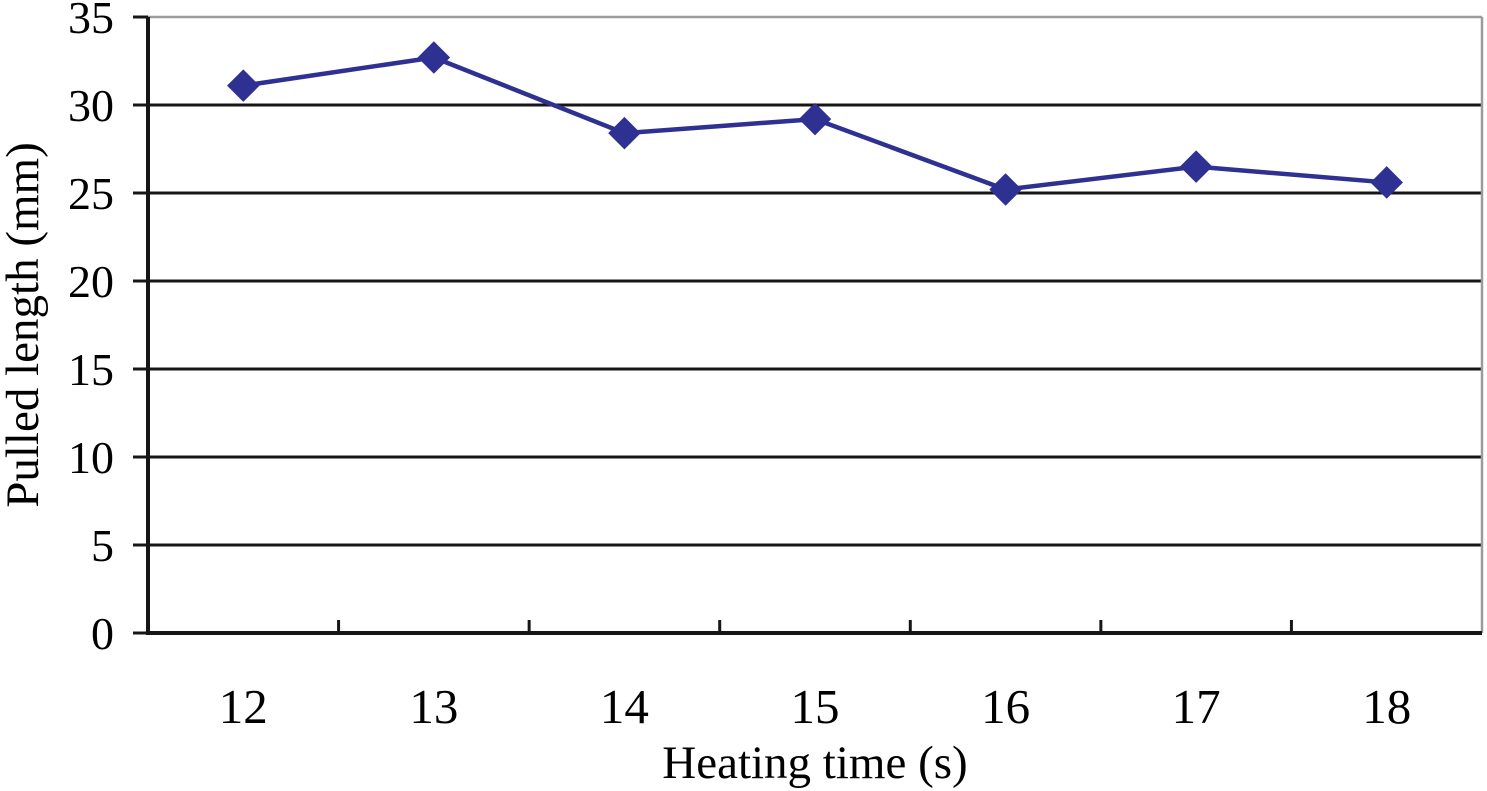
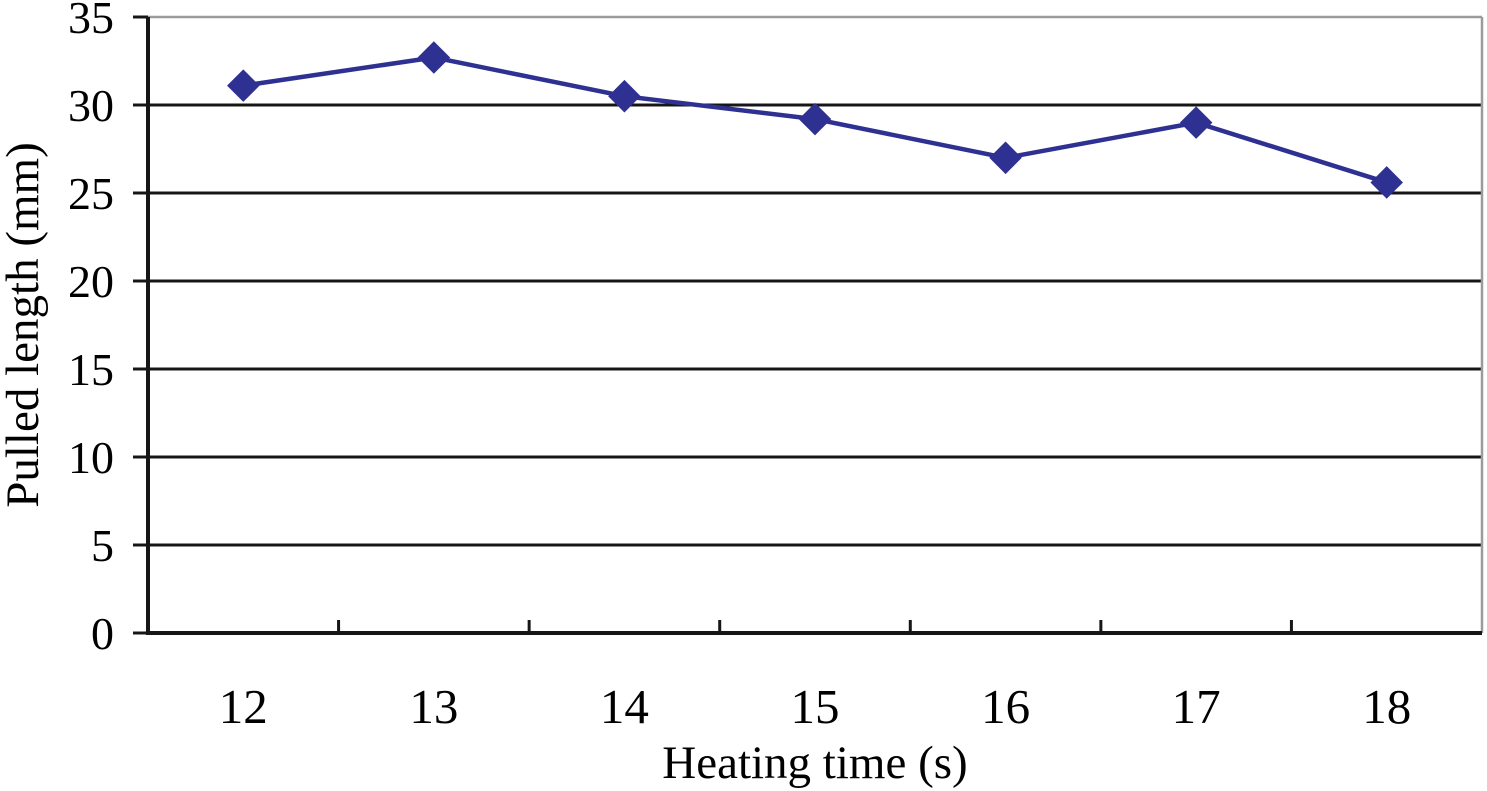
14: 28.4 -> 30.5
16: 25.2 -> 27.0
17: 26.5 -> 29.0
